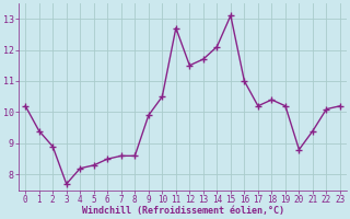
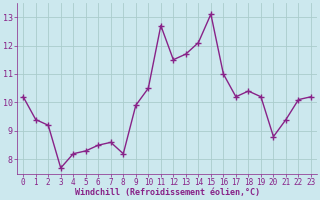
2: 8.9 -> 9.2
8: 8.6 -> 8.2
